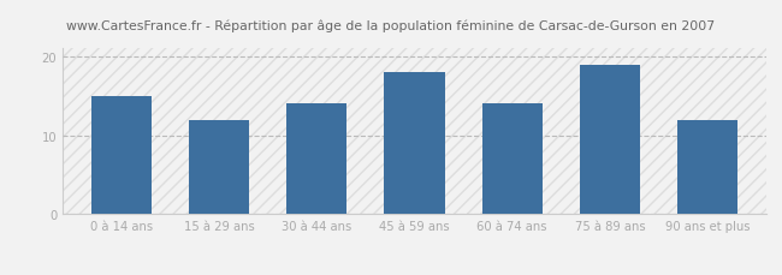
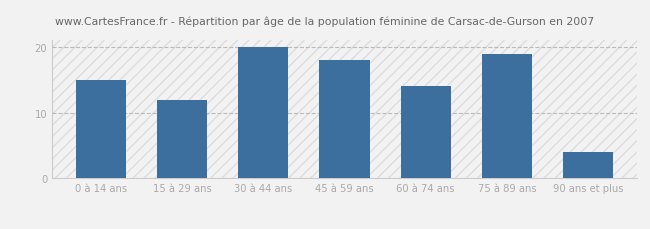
30 à 44 ans: 14 -> 20
90 ans et plus: 12 -> 4
